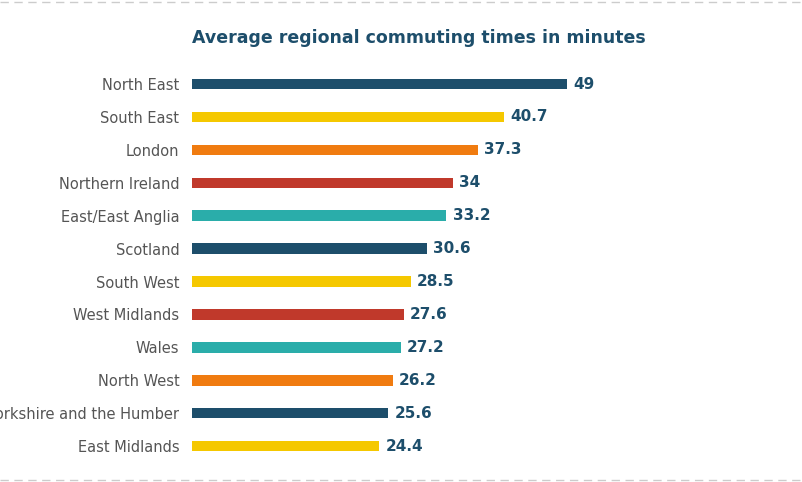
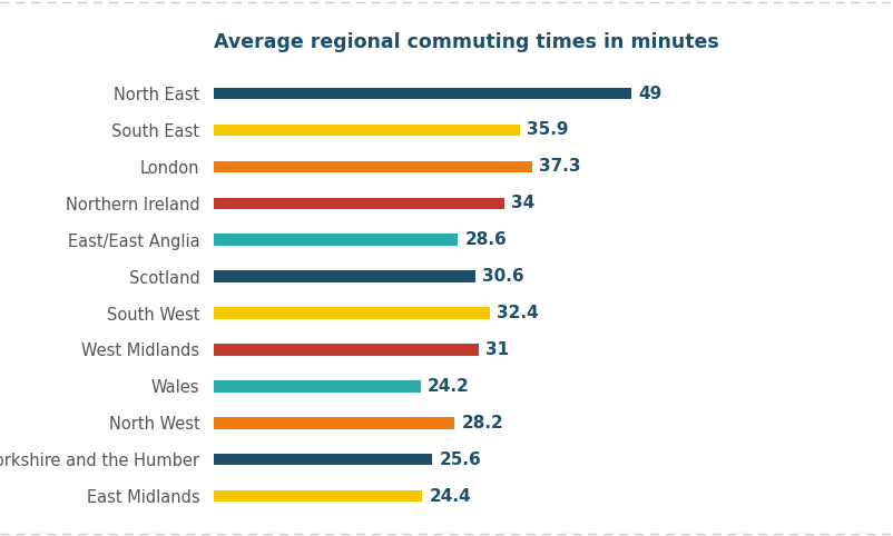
South East: 40.7 -> 35.9
East/East Anglia: 33.2 -> 28.6
South West: 28.5 -> 32.4
West Midlands: 27.6 -> 31
Wales: 27.2 -> 24.2
North West: 26.2 -> 28.2
